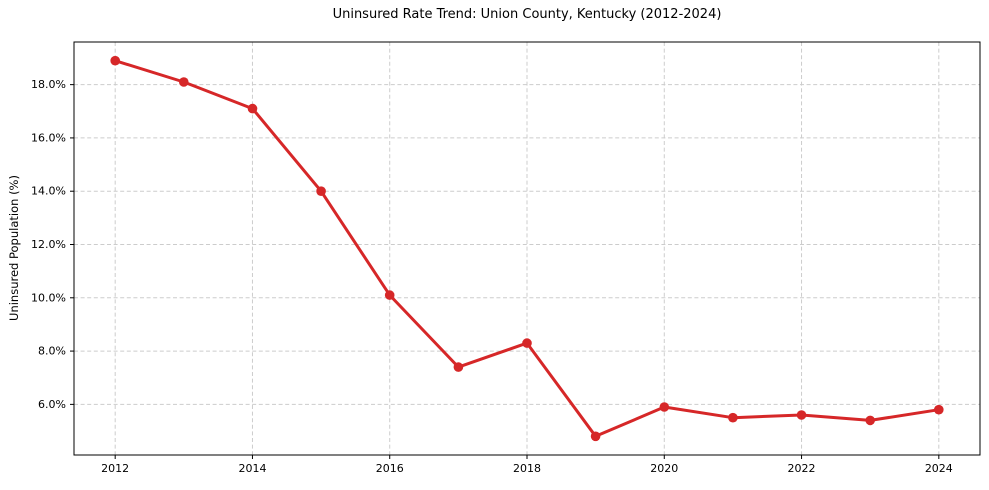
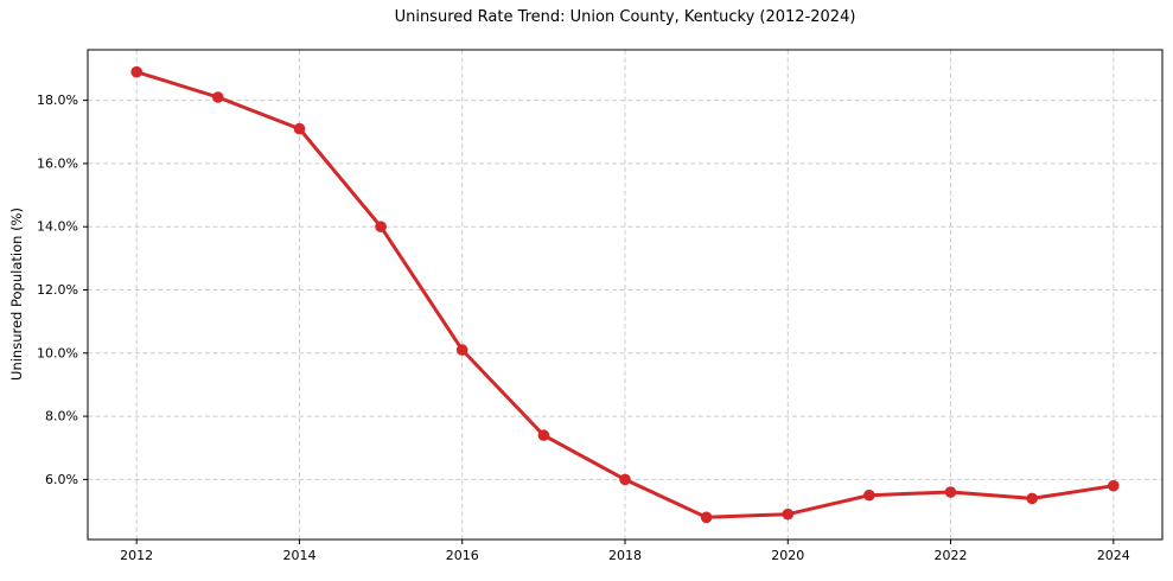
2018: 8.3% -> 6.0%
2020: 5.9% -> 4.9%
